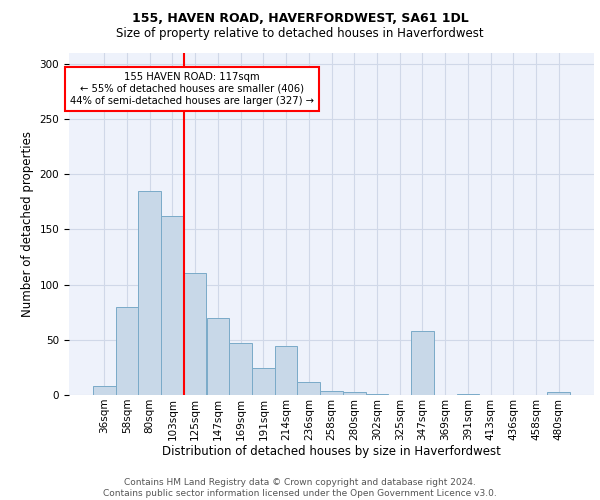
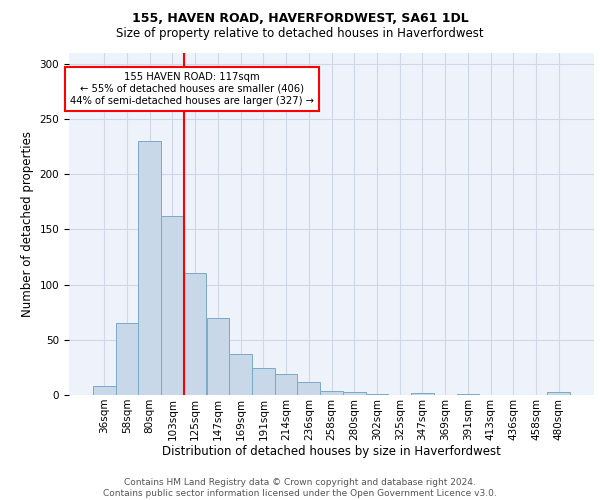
58sqm: 80 -> 65
80sqm: 185 -> 230
169sqm: 47 -> 37
214sqm: 44 -> 19
347sqm: 58 -> 2
